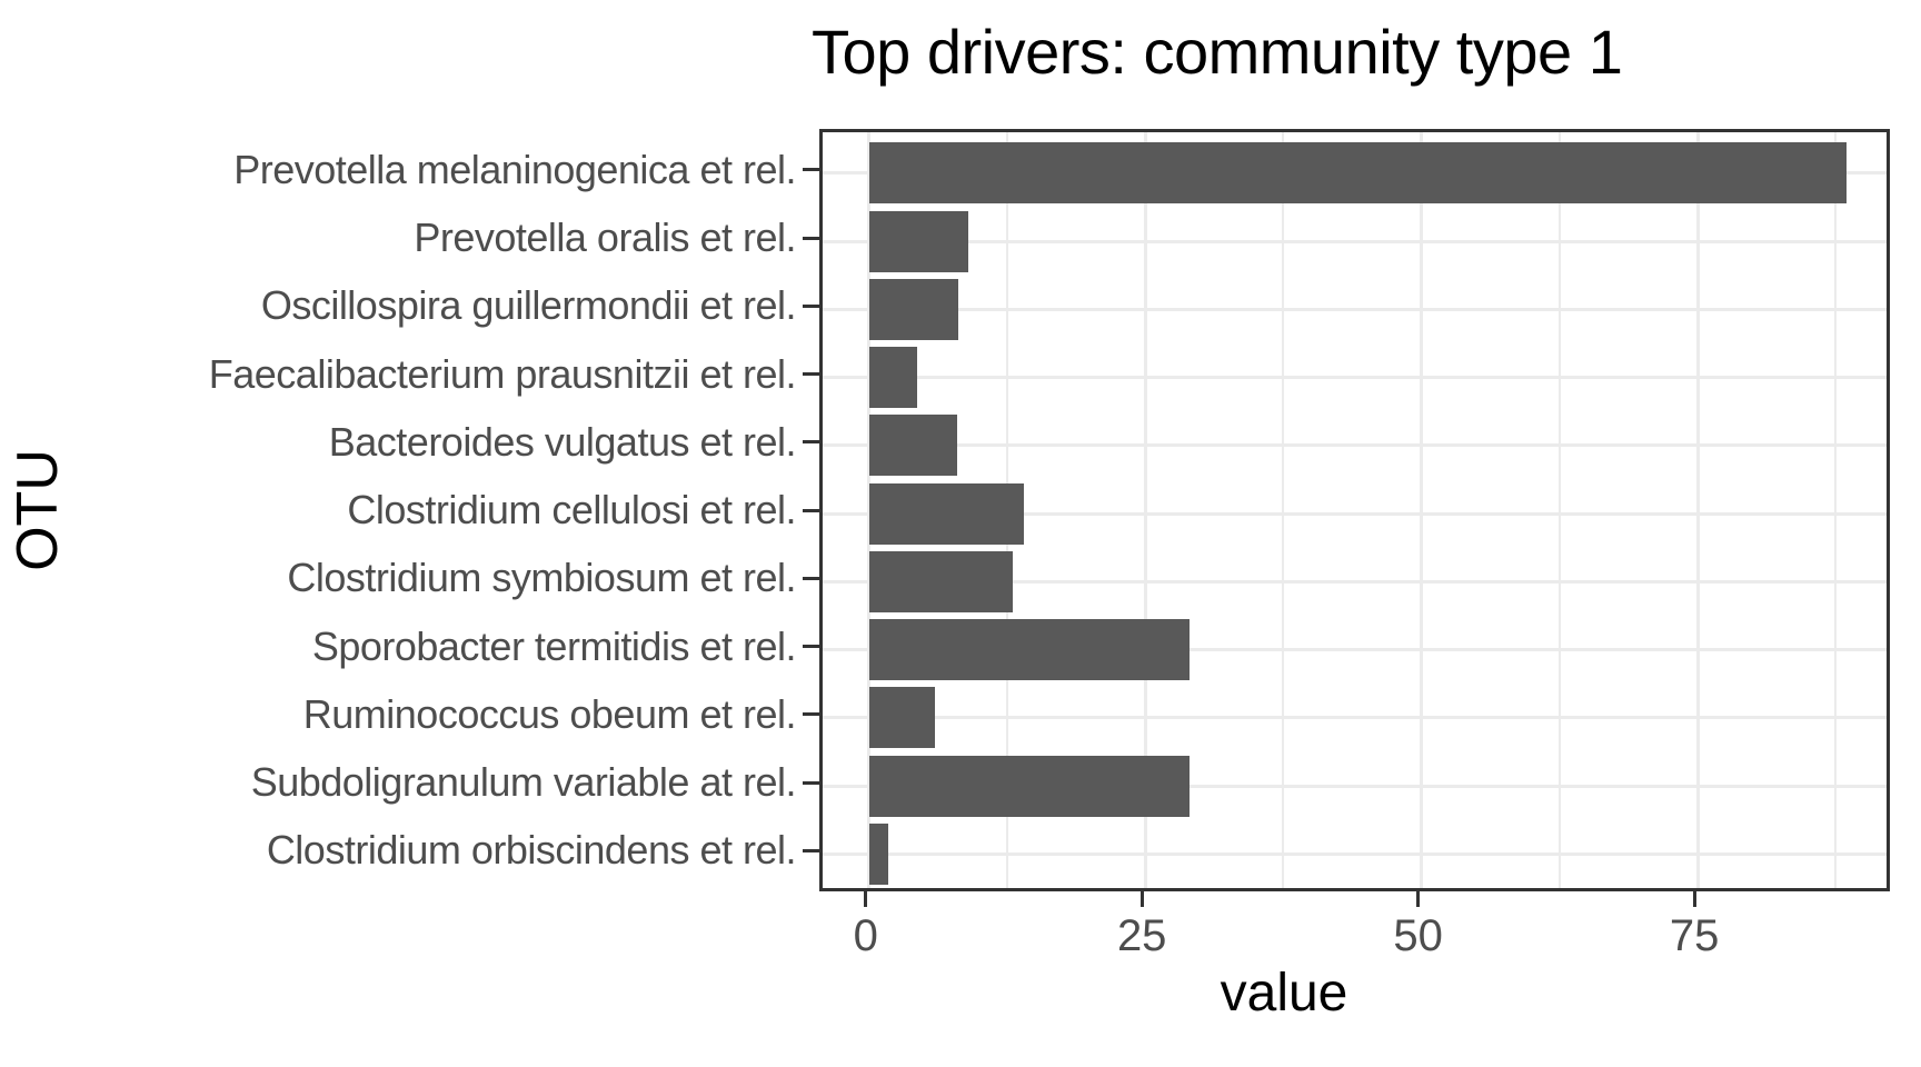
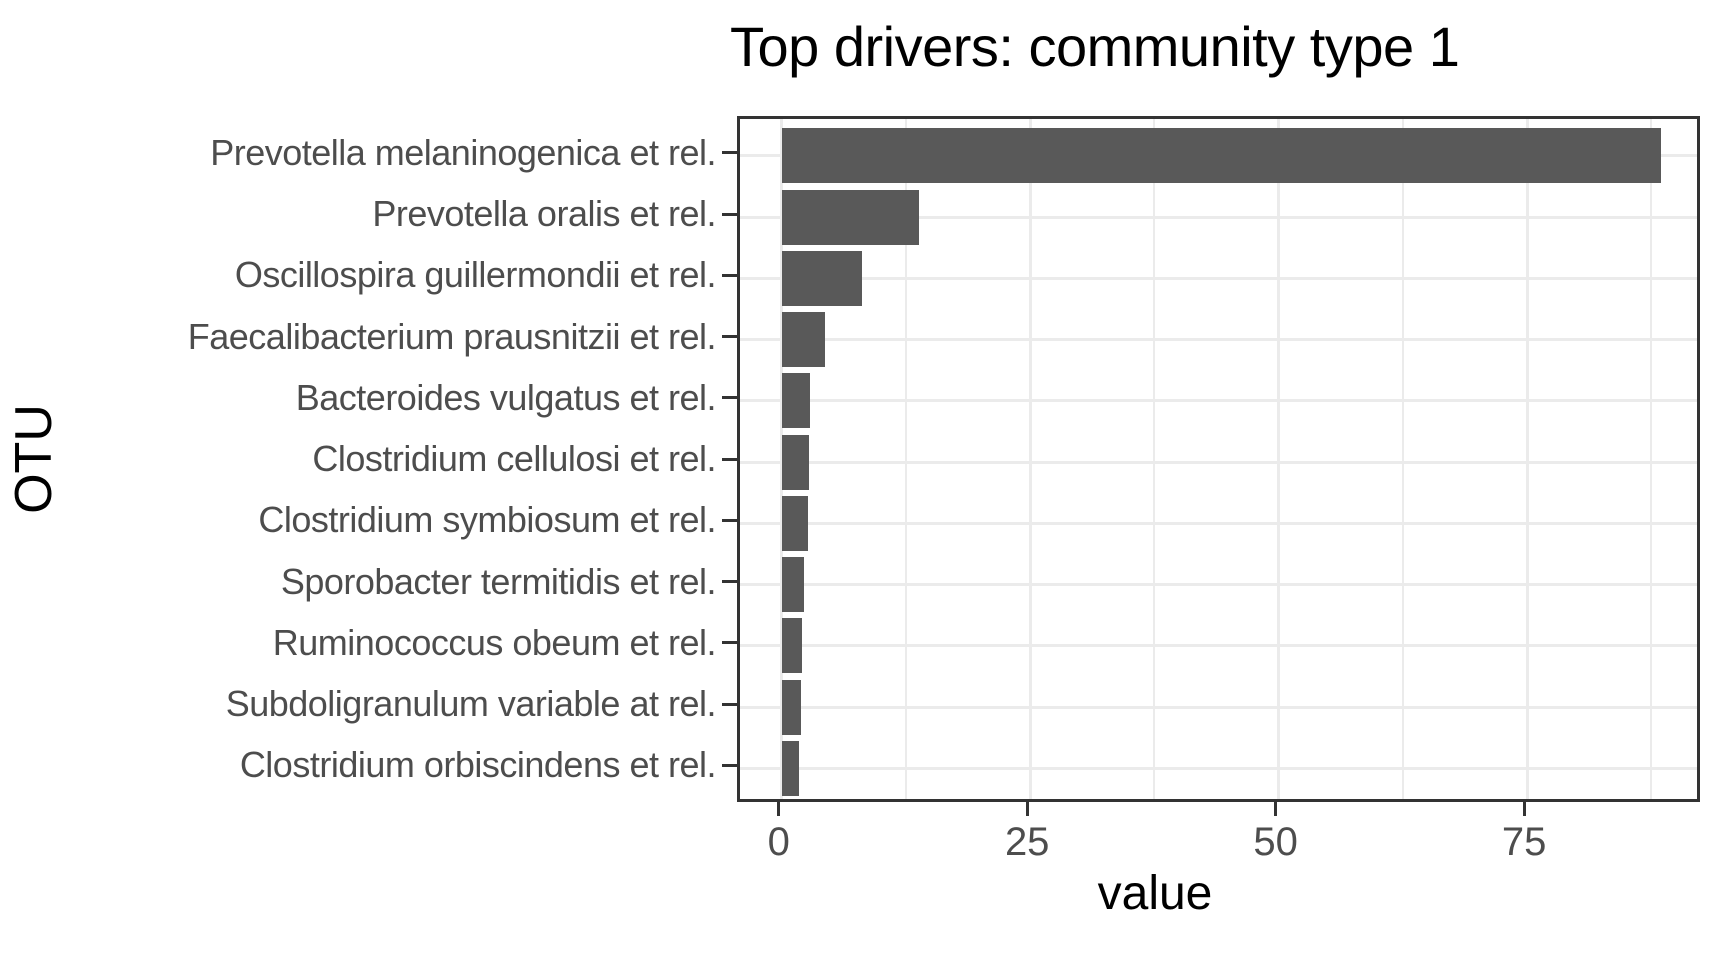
Prevotella oralis et rel.: 9 -> 14
Bacteroides vulgatus et rel.: 8 -> 3
Clostridium cellulosi et rel.: 14 -> 3
Clostridium symbiosum et rel.: 13 -> 3
Sporobacter termitidis et rel.: 29 -> 2
Ruminococcus obeum et rel.: 6 -> 2
Subdoligranulum variable at rel.: 29 -> 2
